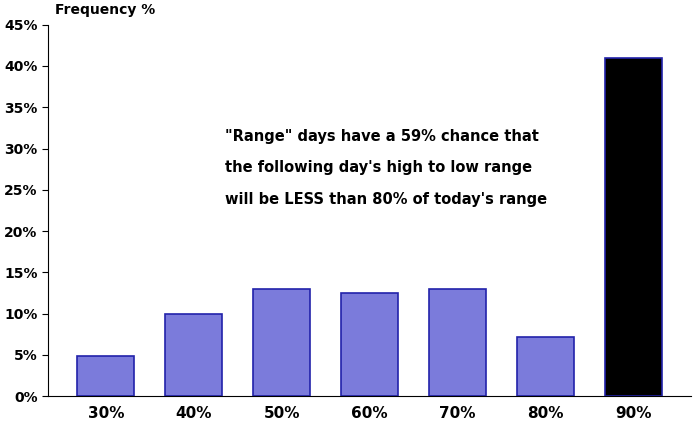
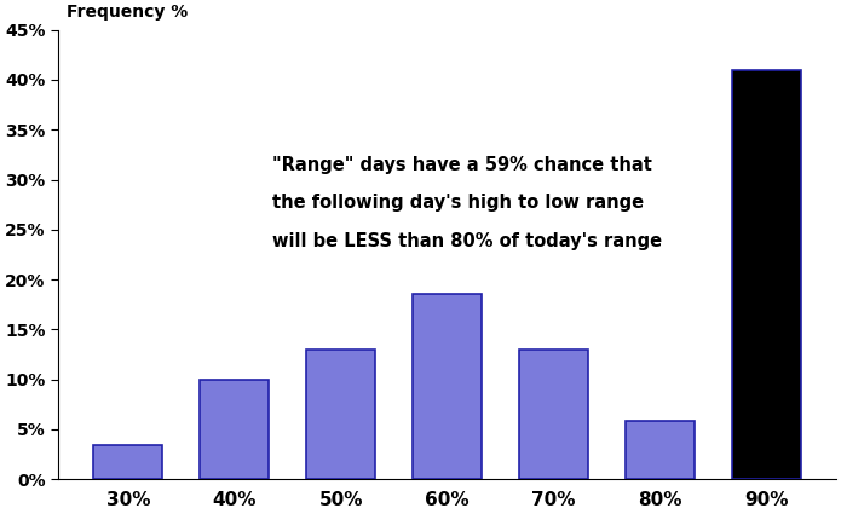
30%: 4.8% -> 3.4%
60%: 12.5% -> 18.6%
80%: 7.2% -> 5.8%
